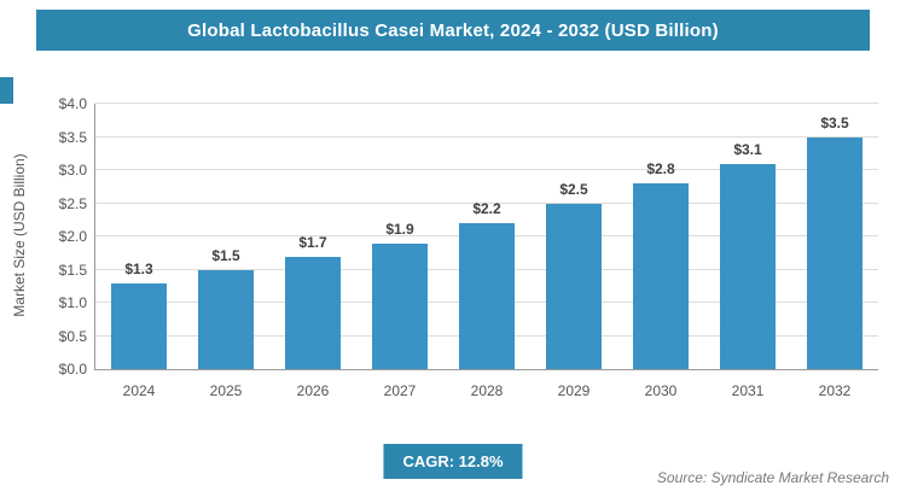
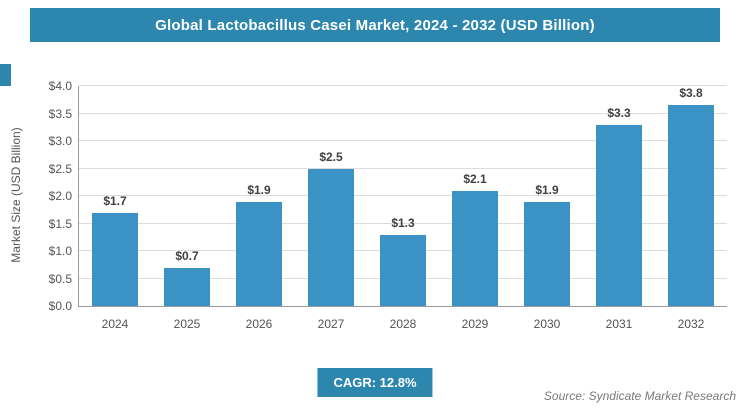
2024: $1.3 -> $1.7
2025: $1.5 -> $0.7
2026: $1.7 -> $1.9
2027: $1.9 -> $2.5
2028: $2.2 -> $1.3
2029: $2.5 -> $2.1
2030: $2.8 -> $1.9
2031: $3.1 -> $3.3
2032: $3.5 -> $3.8
